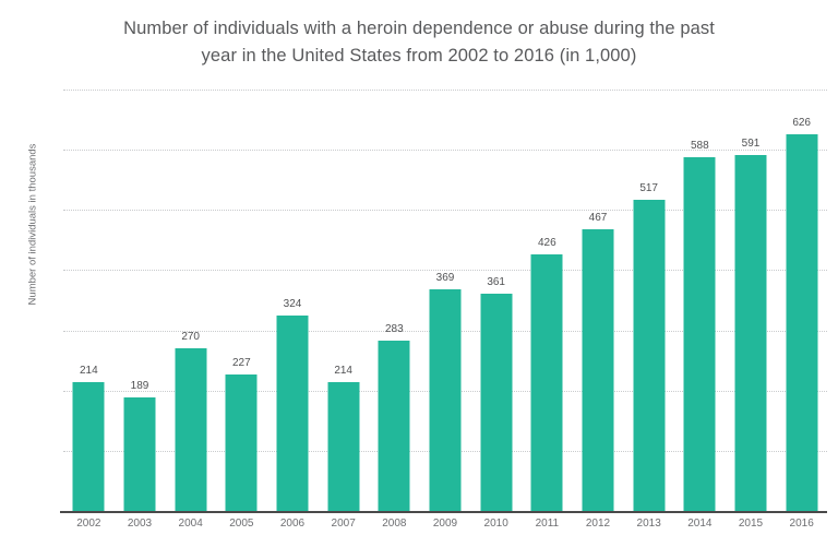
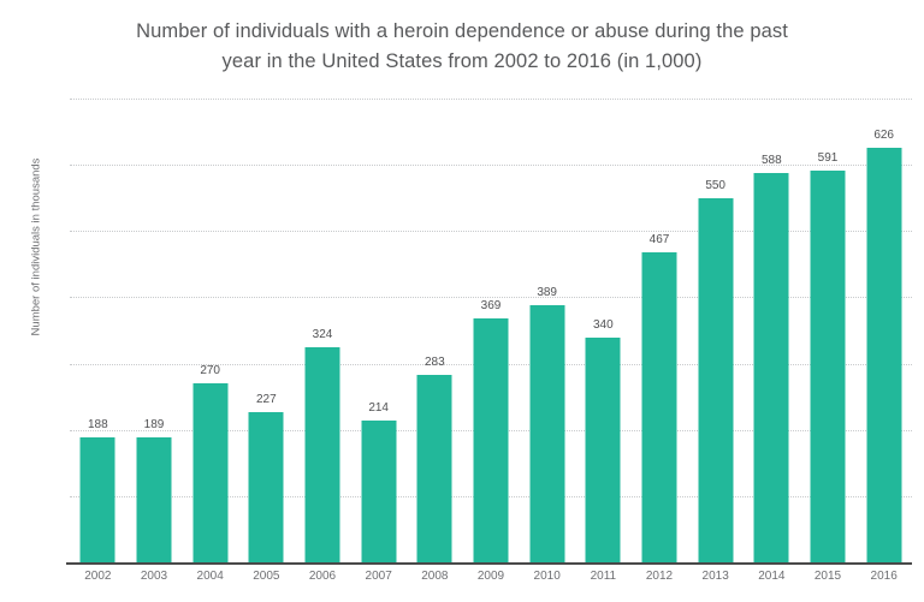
2002: 214 -> 188
2010: 361 -> 389
2011: 426 -> 340
2013: 517 -> 550
